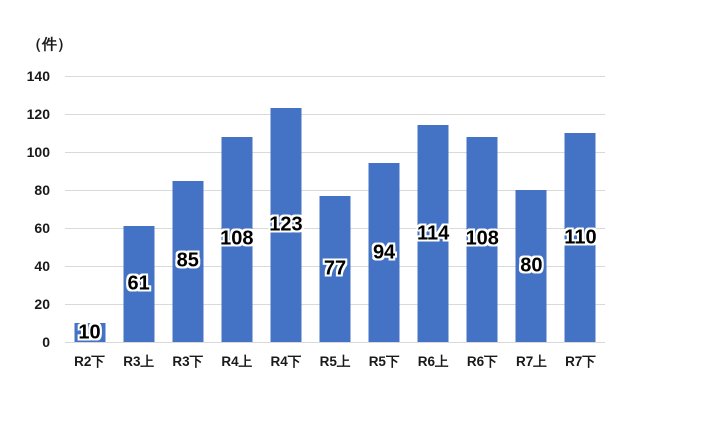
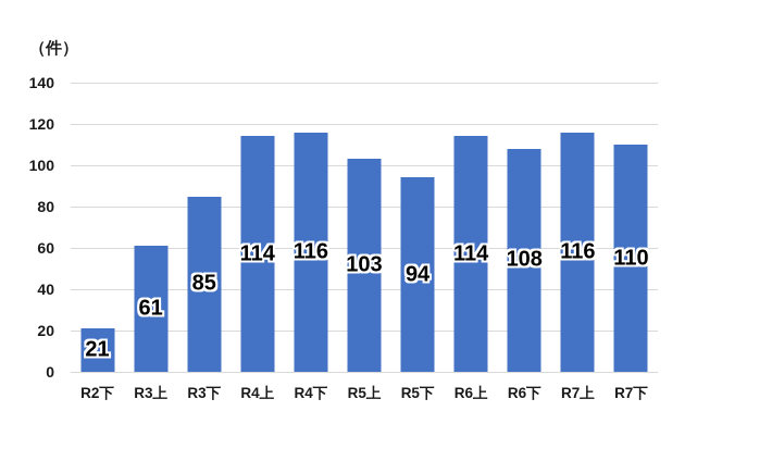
R2下: 10 -> 21
R4上: 108 -> 114
R4下: 123 -> 116
R5上: 77 -> 103
R7上: 80 -> 116
